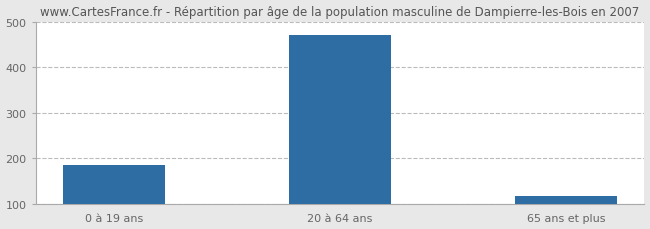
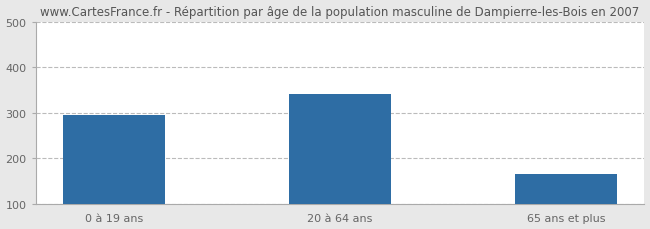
0 à 19 ans: 186 -> 295
20 à 64 ans: 470 -> 340
65 ans et plus: 116 -> 165
